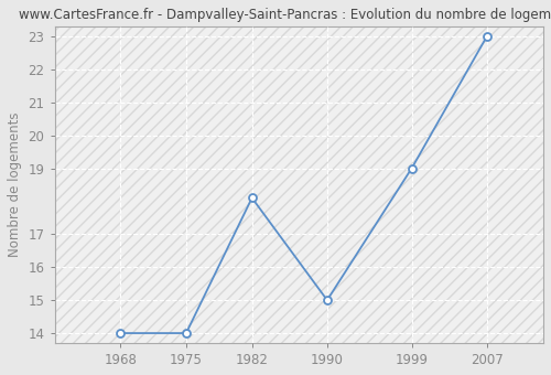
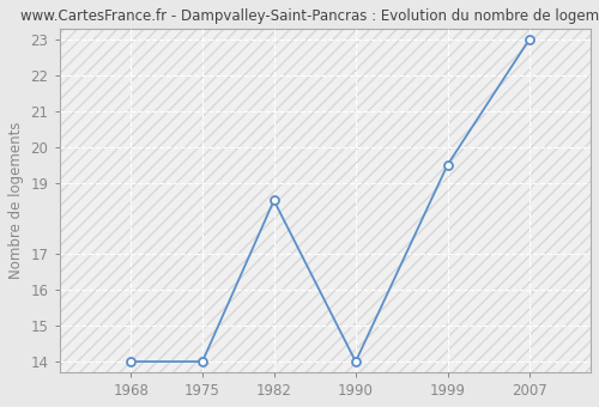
1982: 18.1 -> 18.5
1990: 15.0 -> 14.0
1999: 19.0 -> 19.5
